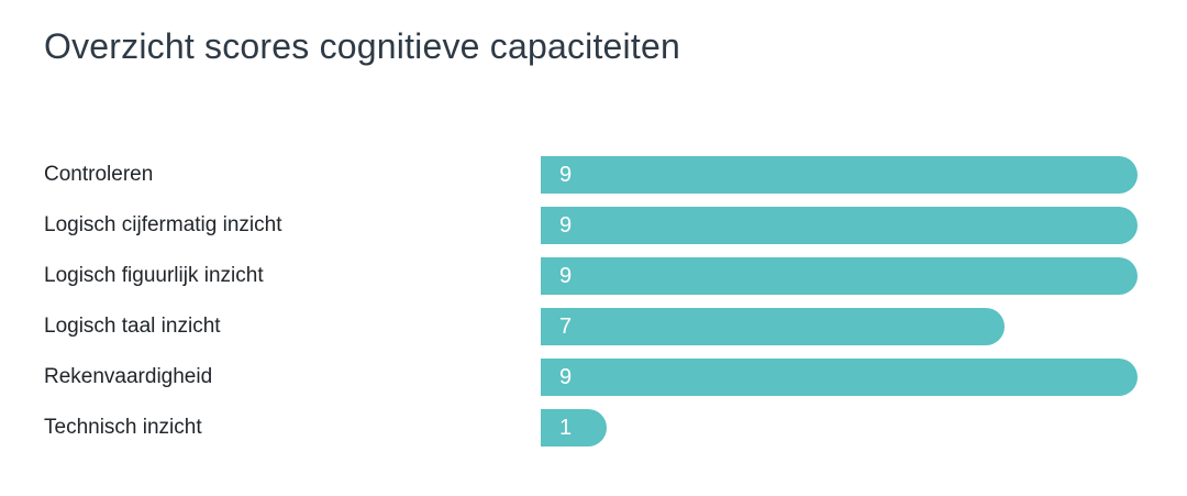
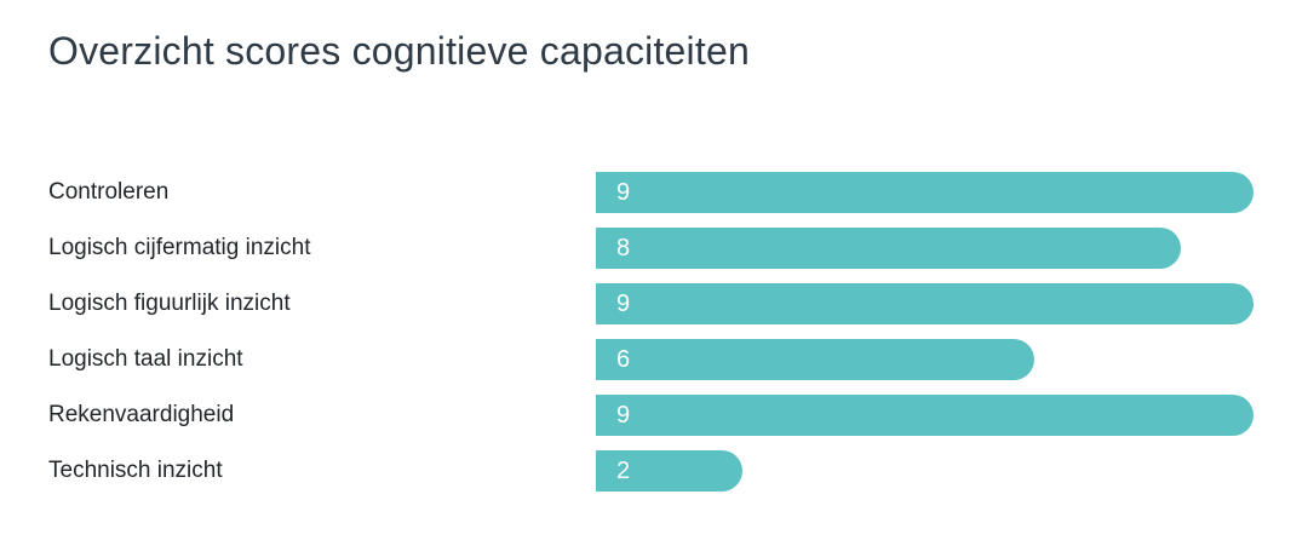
Logisch cijfermatig inzicht: 9 -> 8
Logisch taal inzicht: 7 -> 6
Technisch inzicht: 1 -> 2
